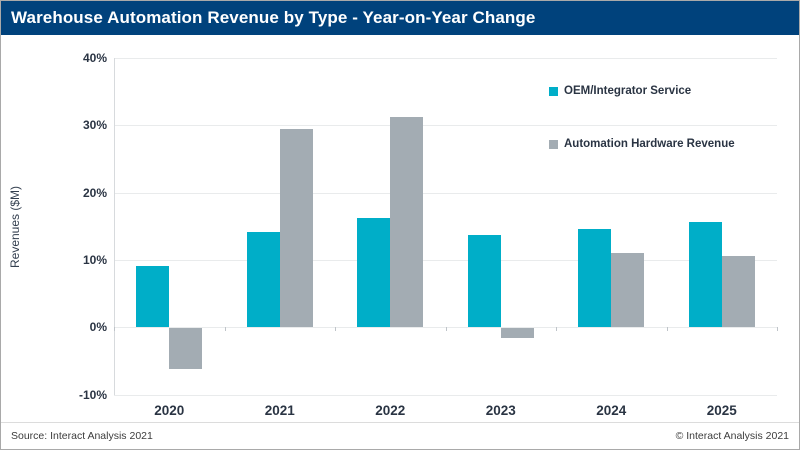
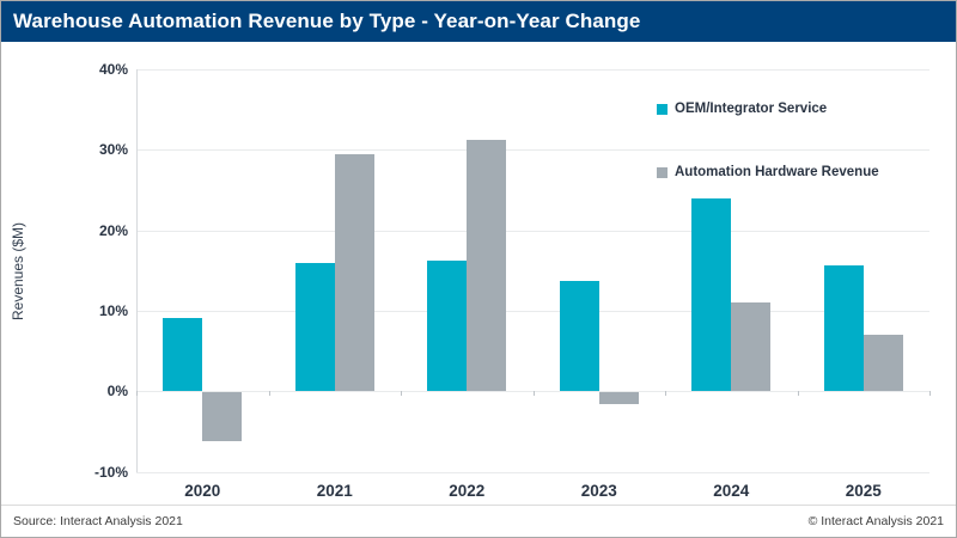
OEM/Integrator Service/2021: 14% -> 16%
OEM/Integrator Service/2024: 15% -> 24%
Automation Hardware Revenue/2025: 11% -> 7%
